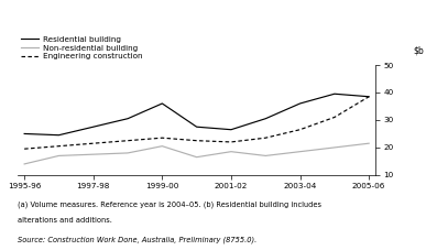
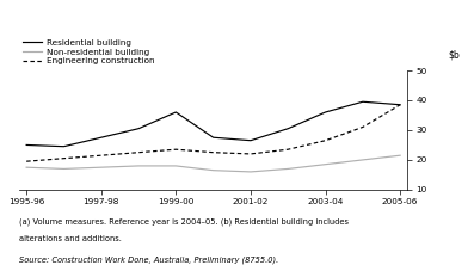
Non-residential building/1995-96: 14.0 -> 17.5
Non-residential building/1999-00: 20.5 -> 18.0
Non-residential building/2001-02: 18.5 -> 16.0
